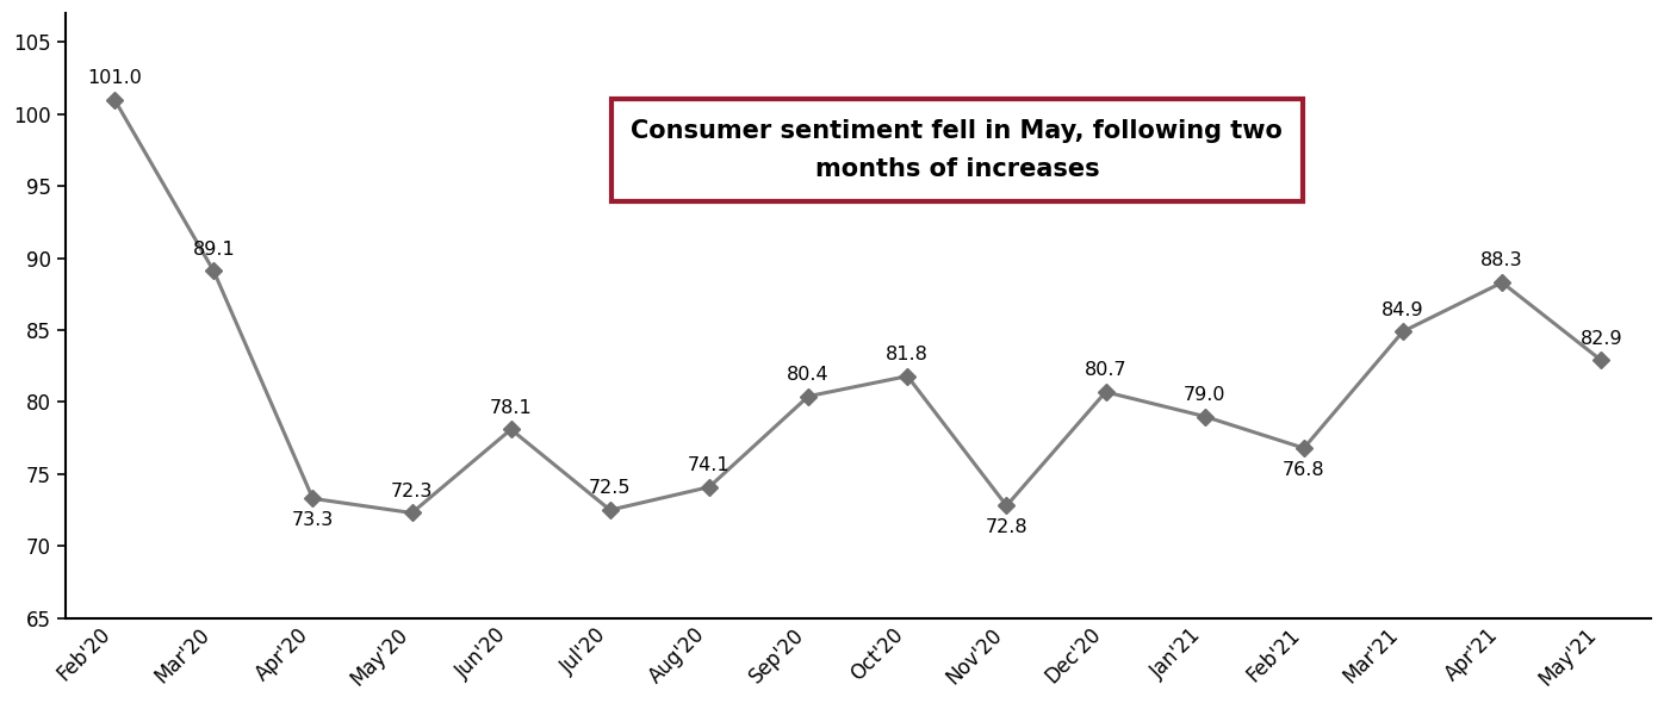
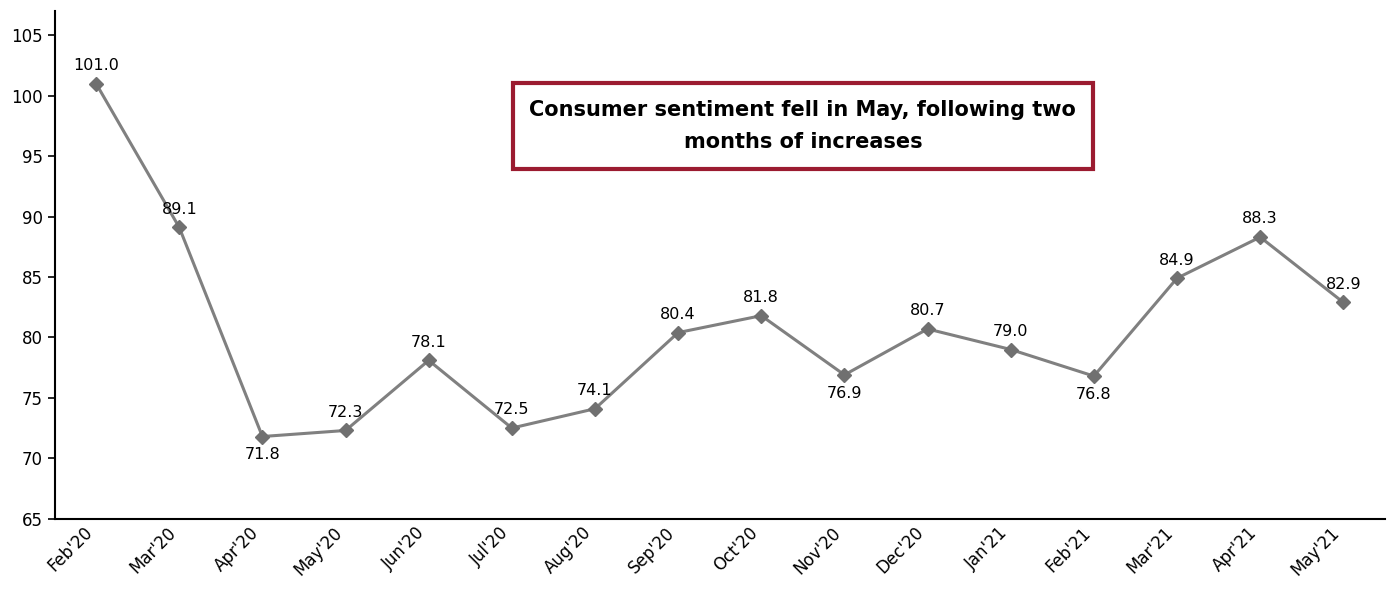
Apr'20: 73.3 -> 71.8
Nov'20: 72.8 -> 76.9
